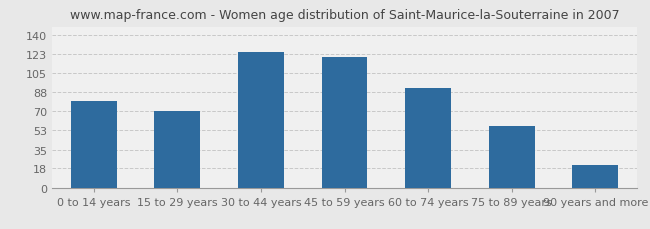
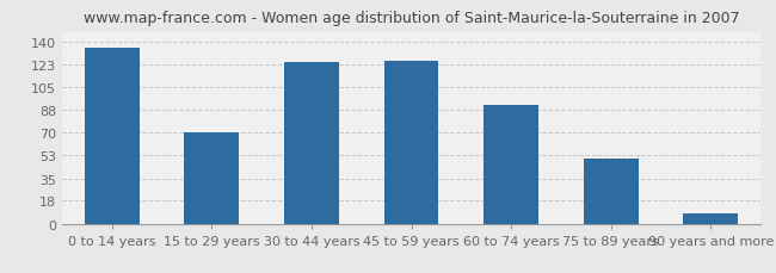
0 to 14 years: 80 -> 136
45 to 59 years: 120 -> 126
75 to 89 years: 57 -> 50
90 years and more: 21 -> 8
